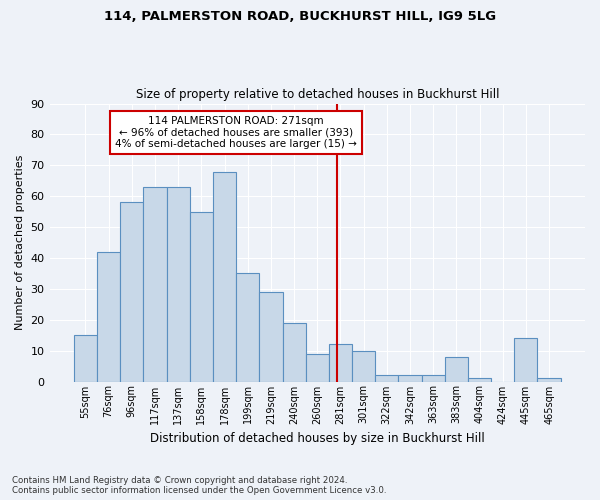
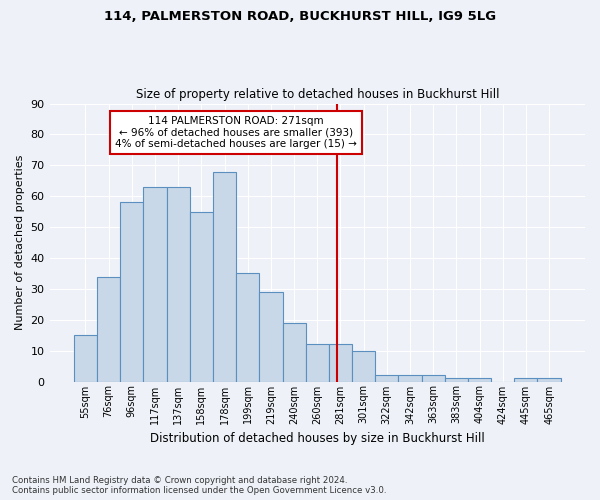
76sqm: 42 -> 34
260sqm: 9 -> 12
383sqm: 8 -> 1
445sqm: 14 -> 1
